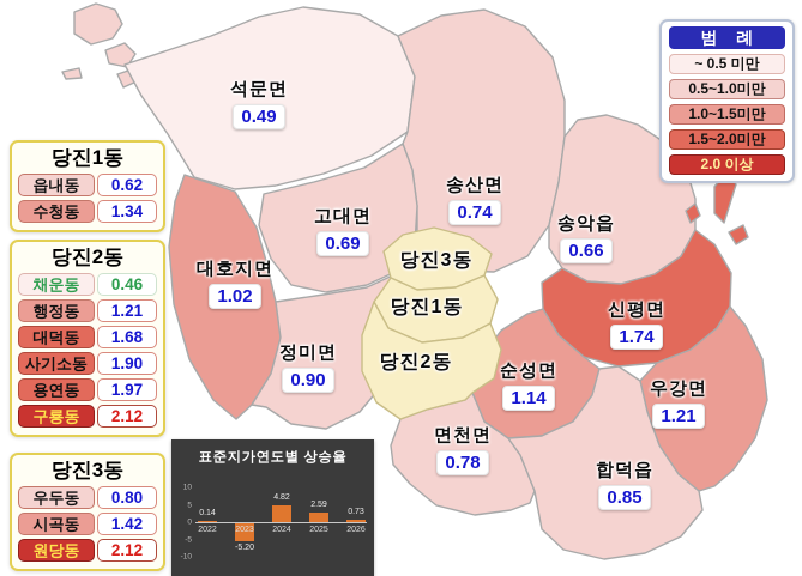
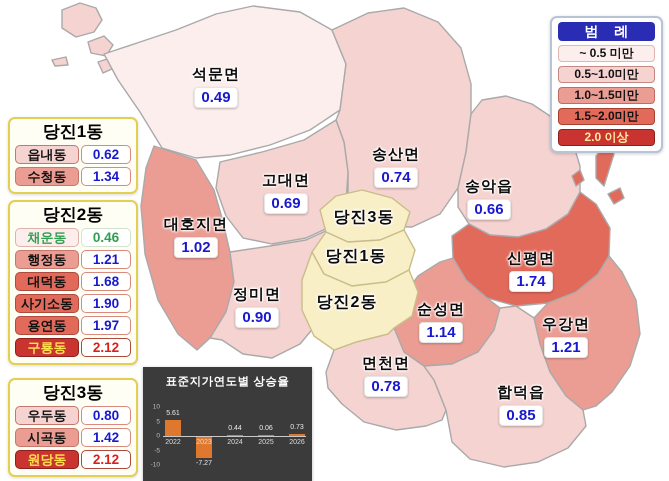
2022: 0.14 -> 5.61
2023: -5.20 -> -7.27
2024: 4.82 -> 0.44
2025: 2.59 -> 0.06
